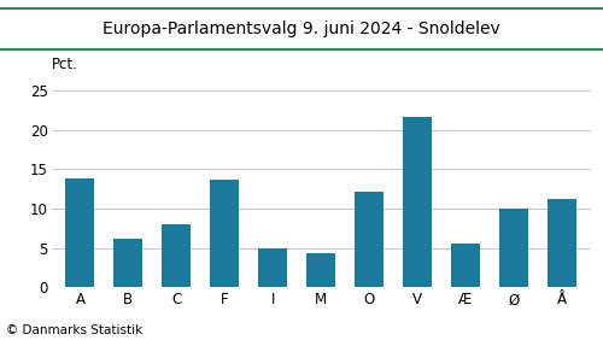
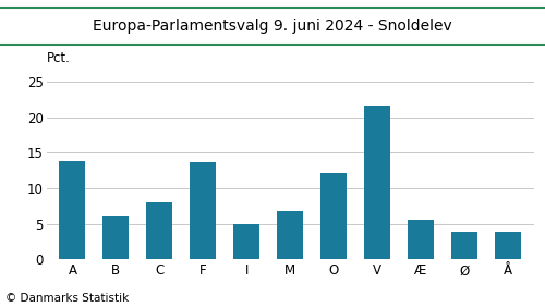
M: 4.4 -> 6.8
Ø: 10.0 -> 3.8
Å: 11.2 -> 3.8
